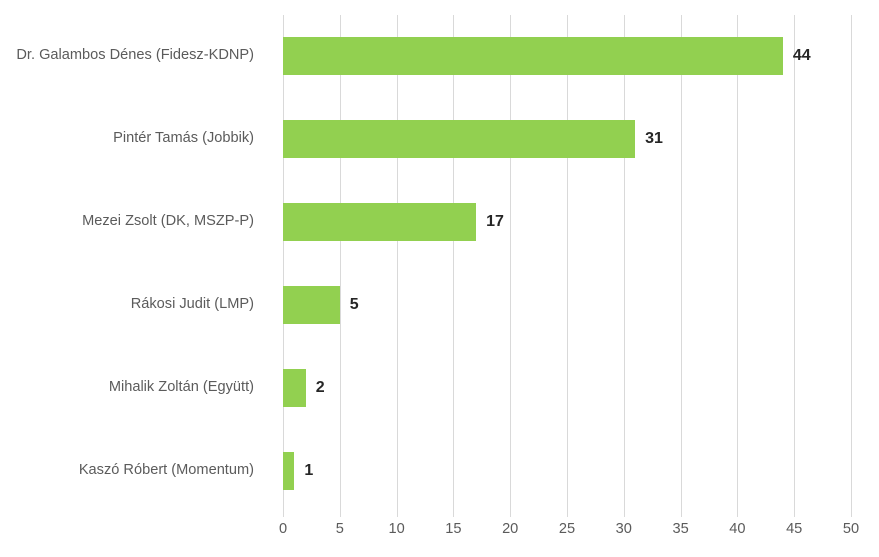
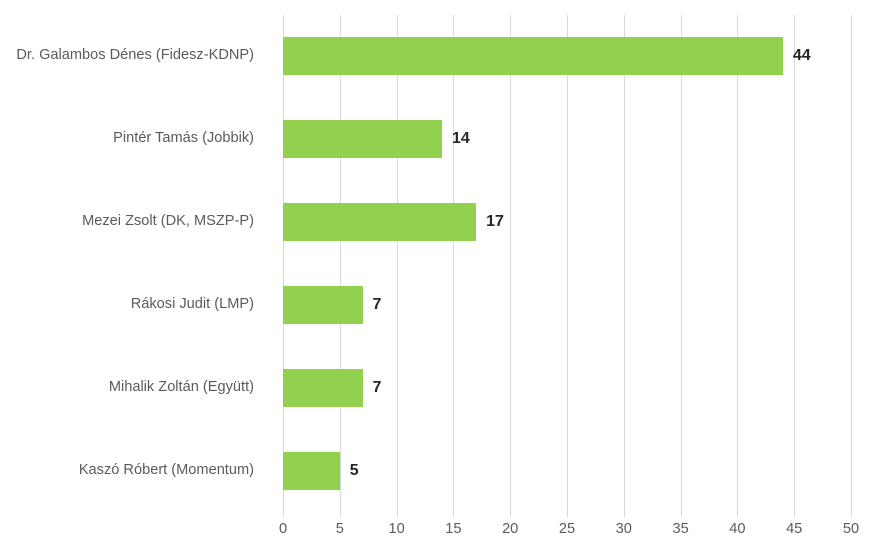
Pintér Tamás (Jobbik): 31 -> 14
Rákosi Judit (LMP): 5 -> 7
Mihalik Zoltán (Együtt): 2 -> 7
Kaszó Róbert (Momentum): 1 -> 5
